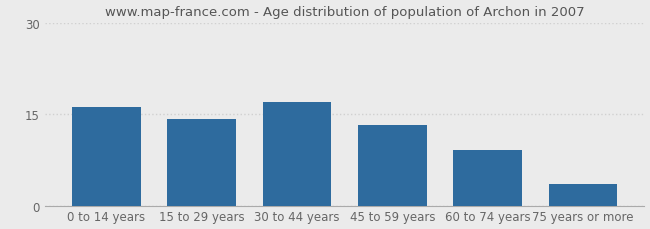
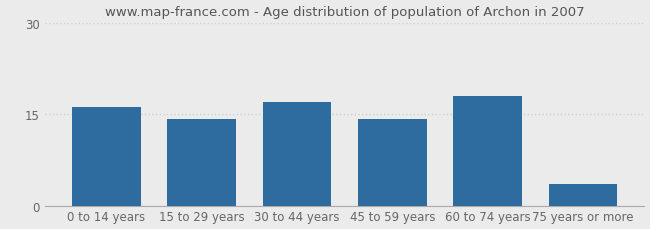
45 to 59 years: 13.2 -> 14.2
60 to 74 years: 9.2 -> 18.0
